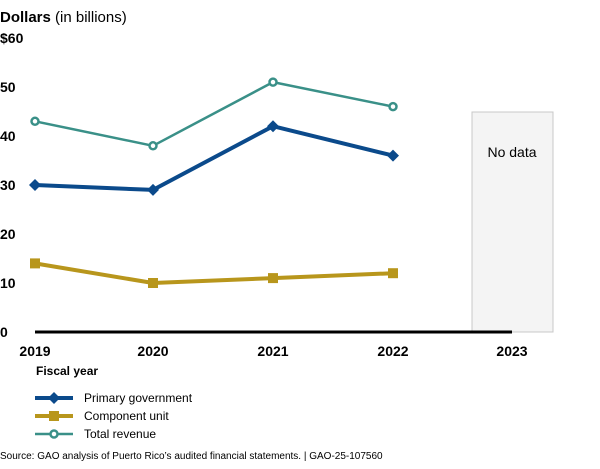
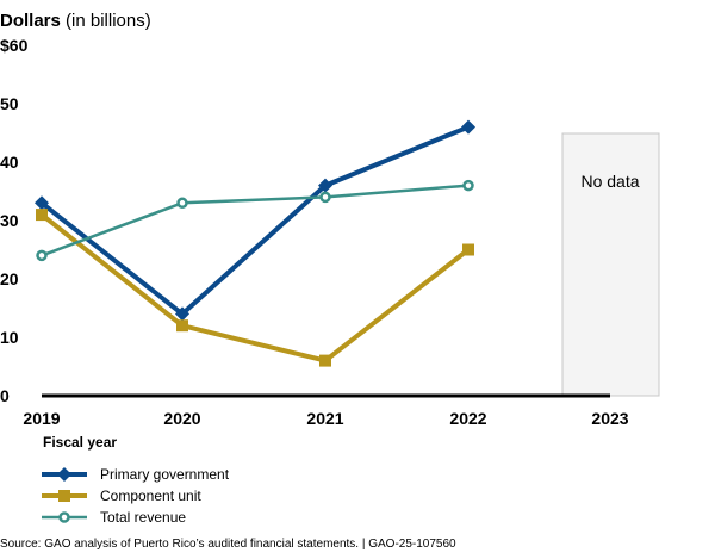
Primary government/2019: $30 -> $33
Component unit/2019: $14 -> $31
Total revenue/2019: $43 -> $24
Primary government/2020: $29 -> $14
Component unit/2020: $10 -> $12
Total revenue/2020: $38 -> $33
Primary government/2021: $42 -> $36
Component unit/2021: $11 -> $6
Total revenue/2021: $51 -> $34
Primary government/2022: $36 -> $46
Component unit/2022: $12 -> $25
Total revenue/2022: $46 -> $36
